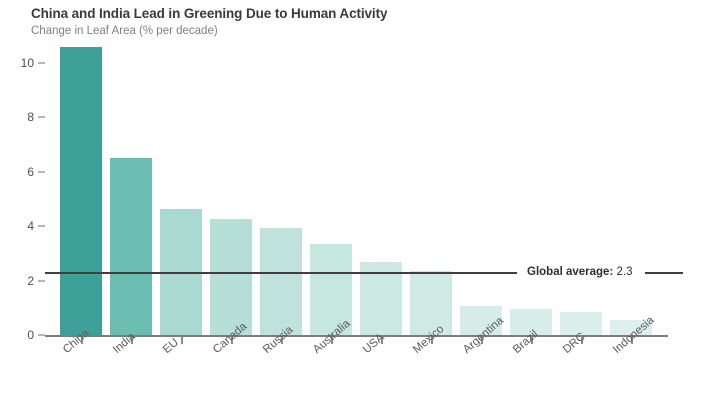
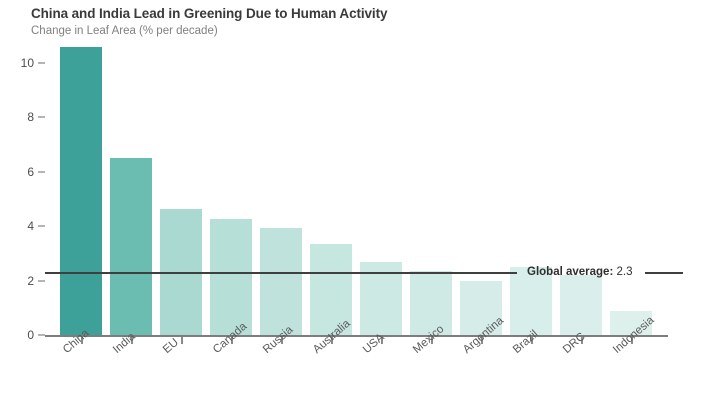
Argentina: 1.1 -> 2.0
Brazil: 0.9 -> 2.5
DRC: 0.8 -> 2.2
Indonesia: 0.6 -> 0.9
